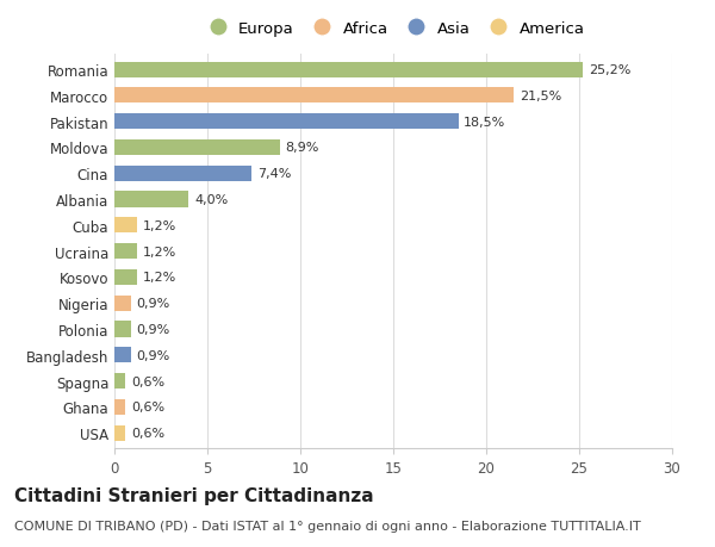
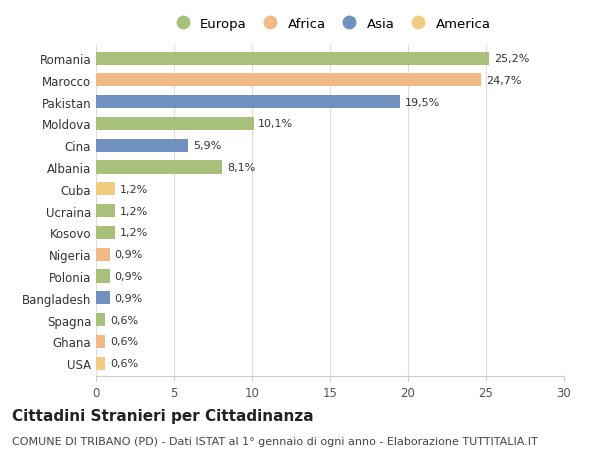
Marocco: 21,5% -> 24,7%
Pakistan: 18,5% -> 19,5%
Moldova: 8,9% -> 10,1%
Cina: 7,4% -> 5,9%
Albania: 4,0% -> 8,1%
